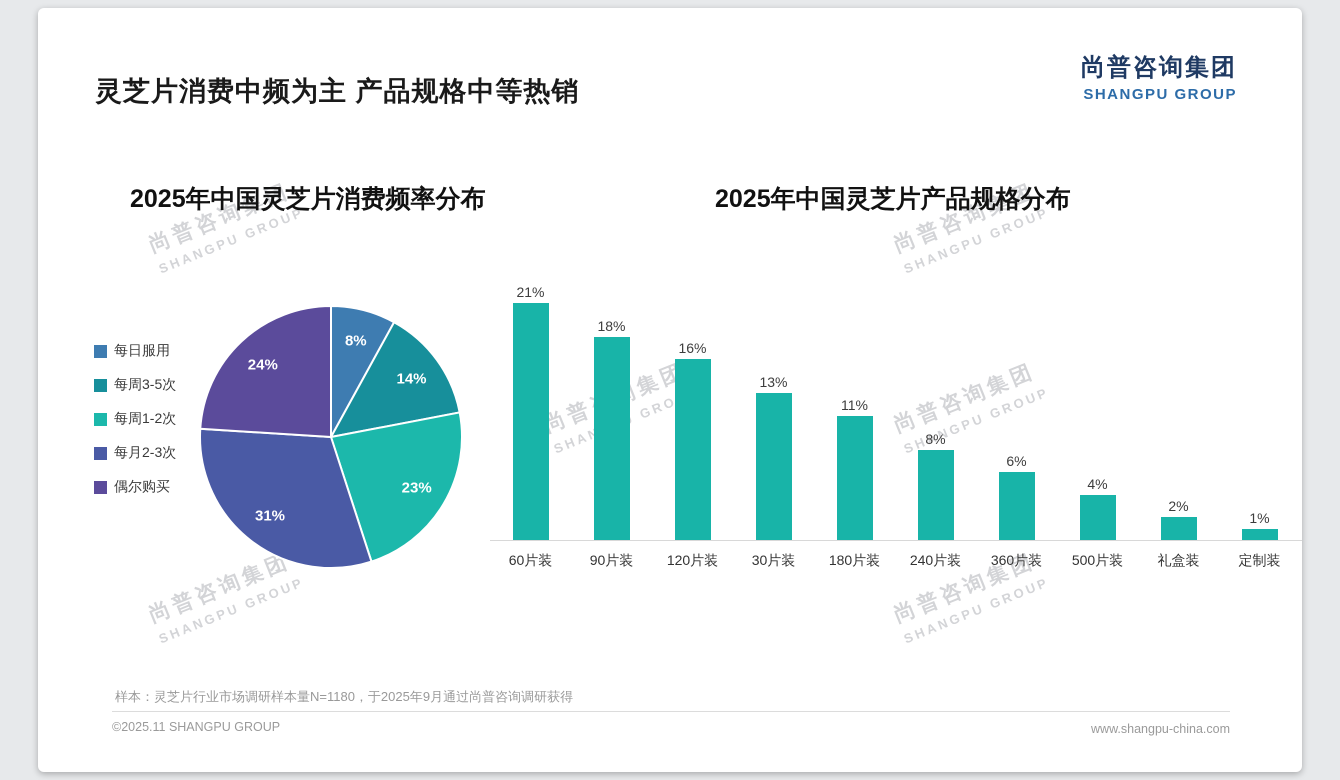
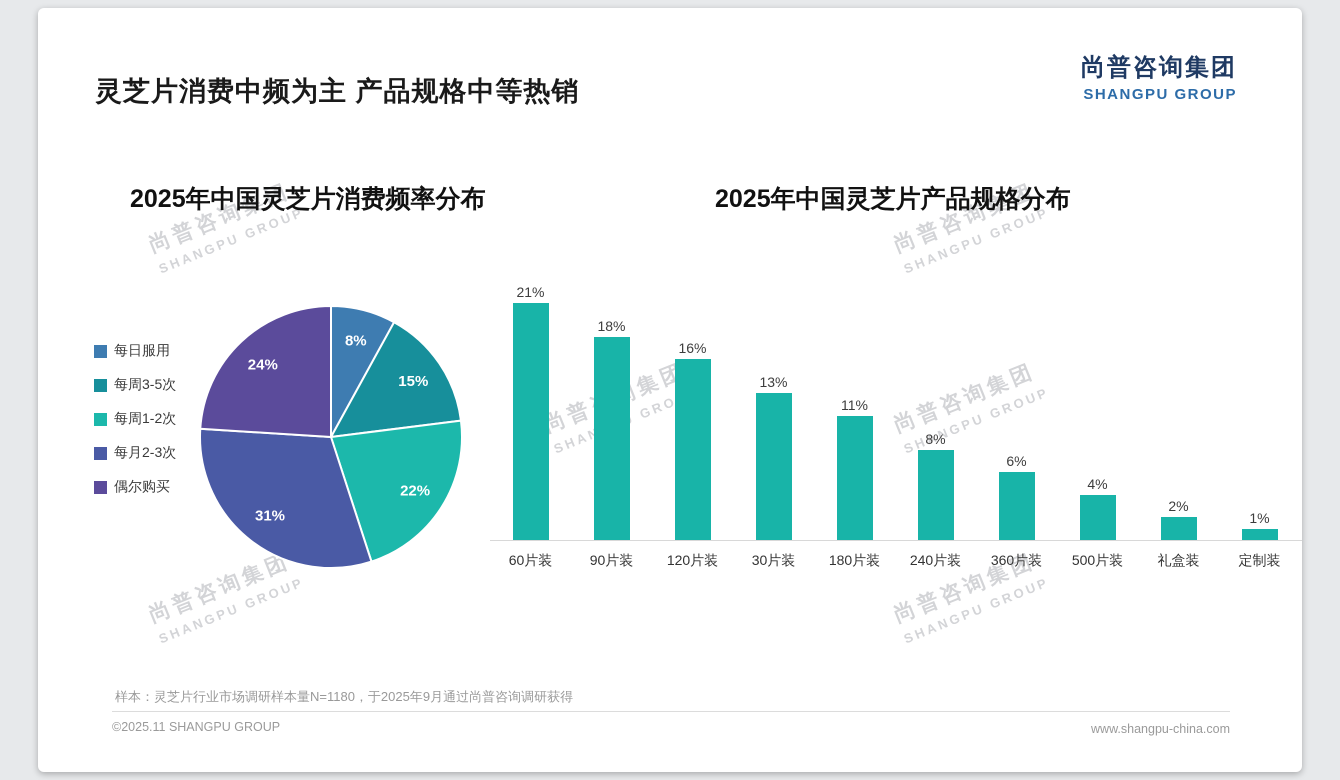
2025年中国灵芝片消费频率分布/每周3-5次: 14% -> 15%
2025年中国灵芝片消费频率分布/每周1-2次: 23% -> 22%
